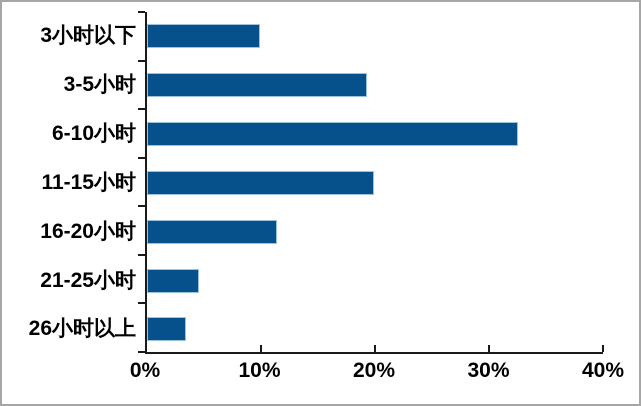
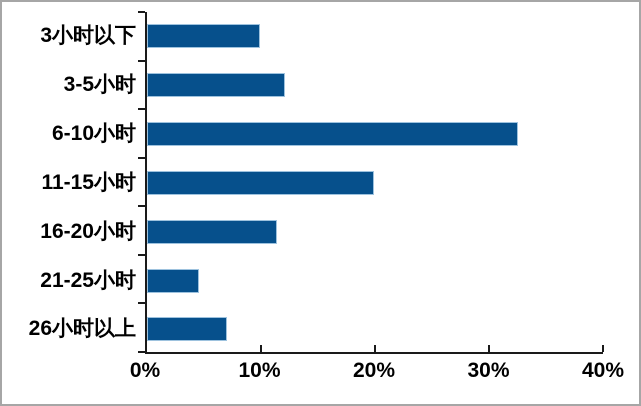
3-5小时: 19.3% -> 12.1%
26小时以上: 3.4% -> 7.0%
